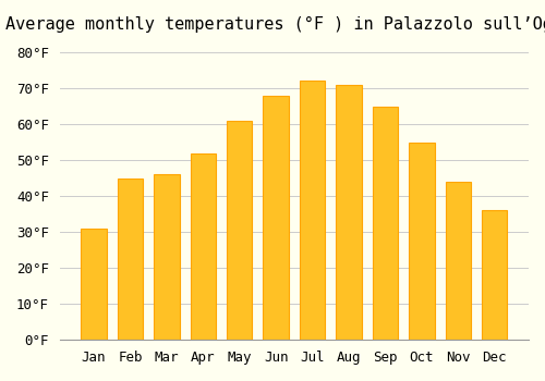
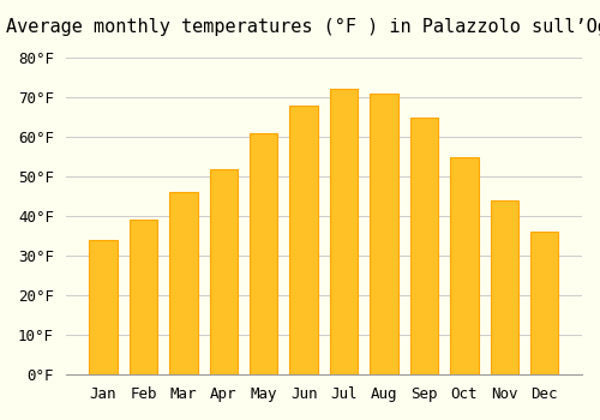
Jan: 31°F -> 34°F
Feb: 45°F -> 39°F
